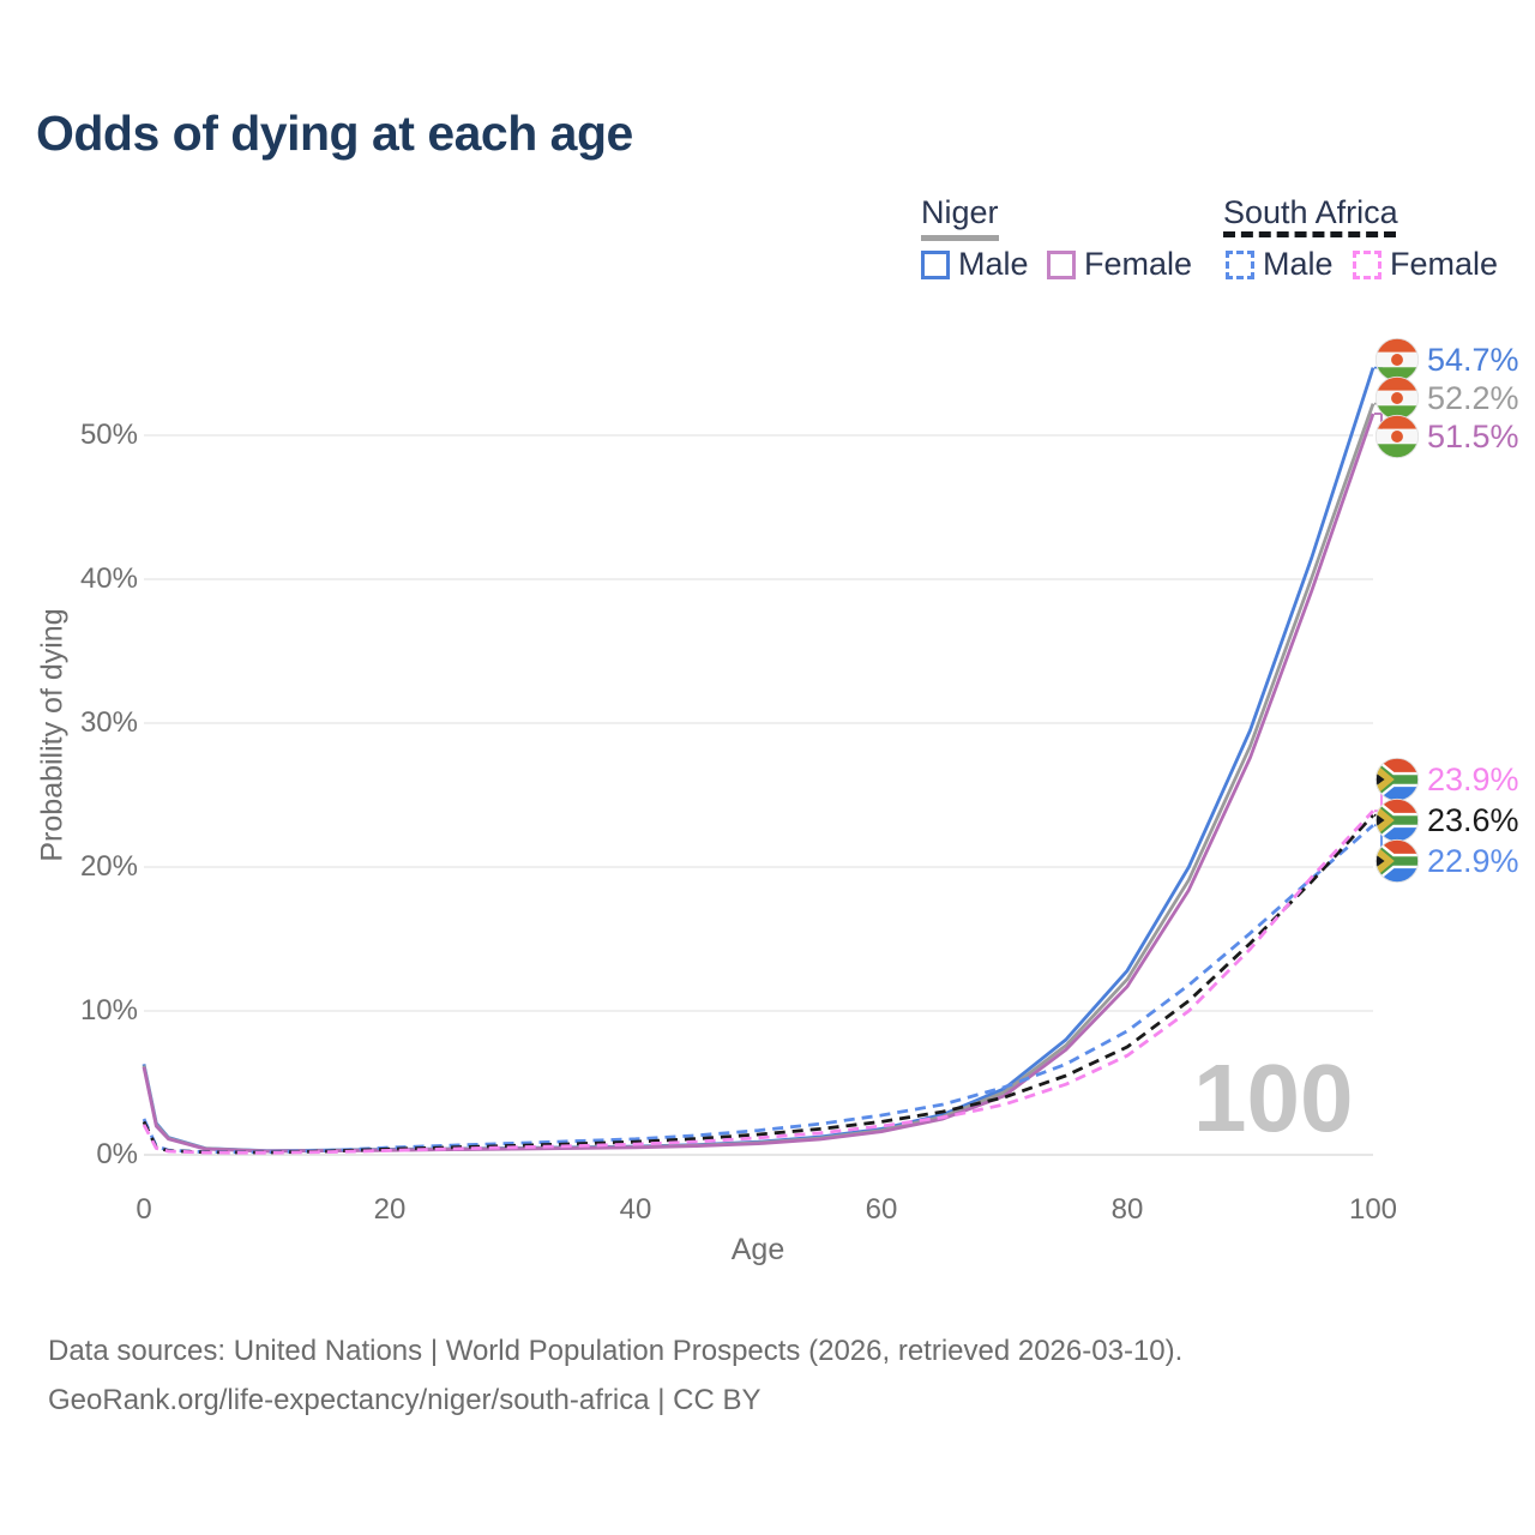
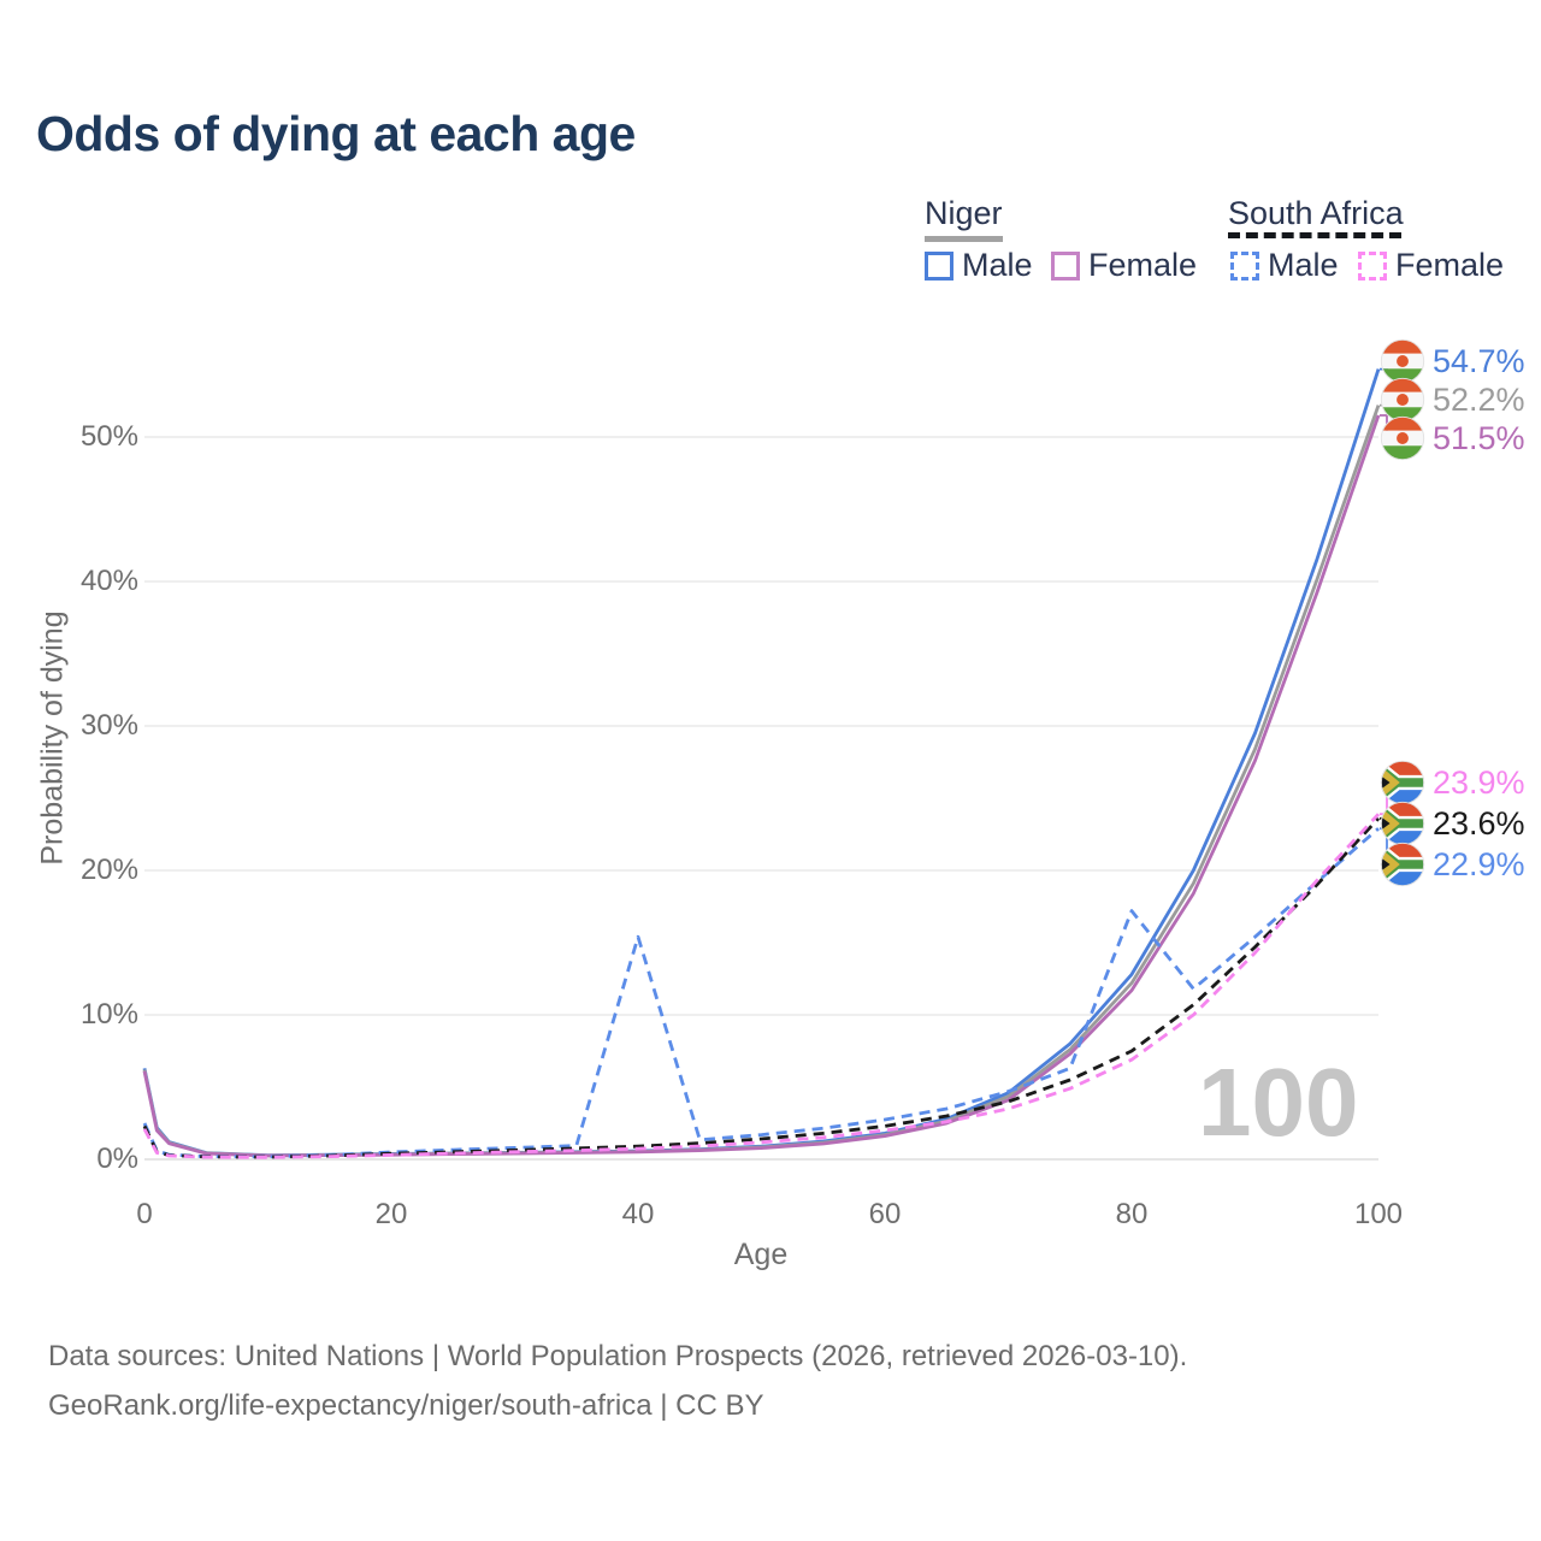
South Africa Male/40: 1.1% -> 15.4%
South Africa Male/80: 8.6% -> 17.2%
